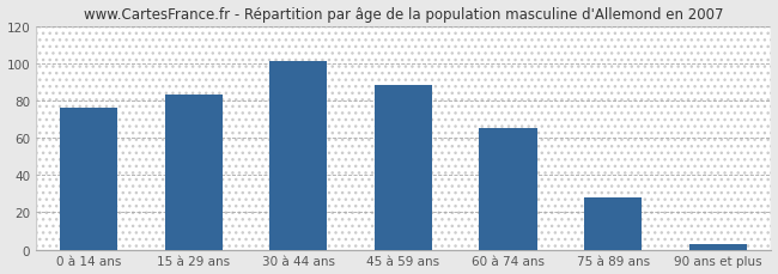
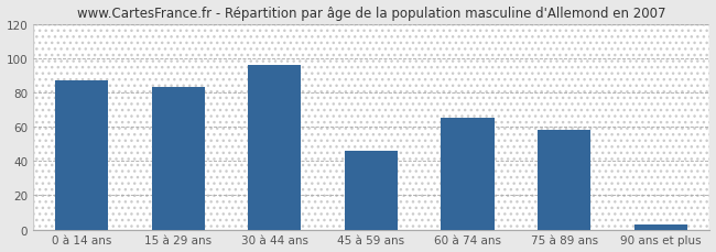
0 à 14 ans: 76 -> 87
30 à 44 ans: 101 -> 96
45 à 59 ans: 88 -> 46
75 à 89 ans: 28 -> 58
